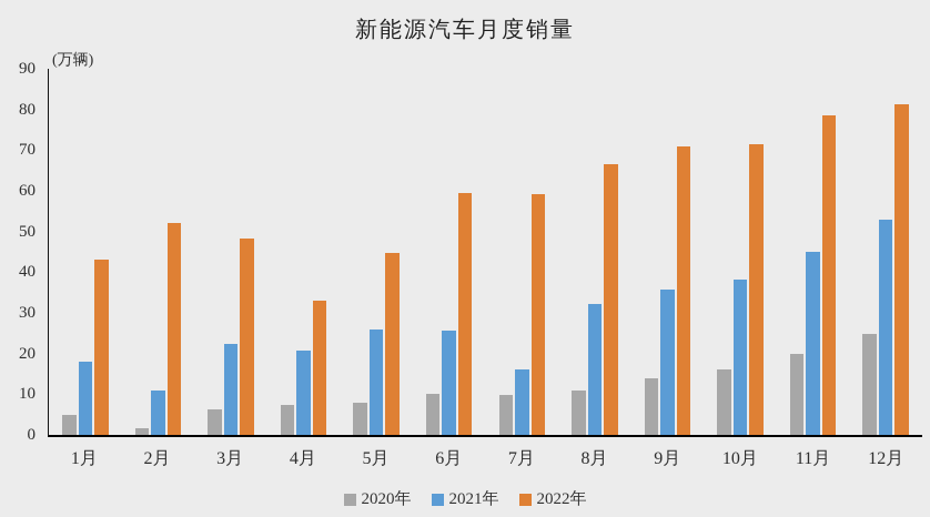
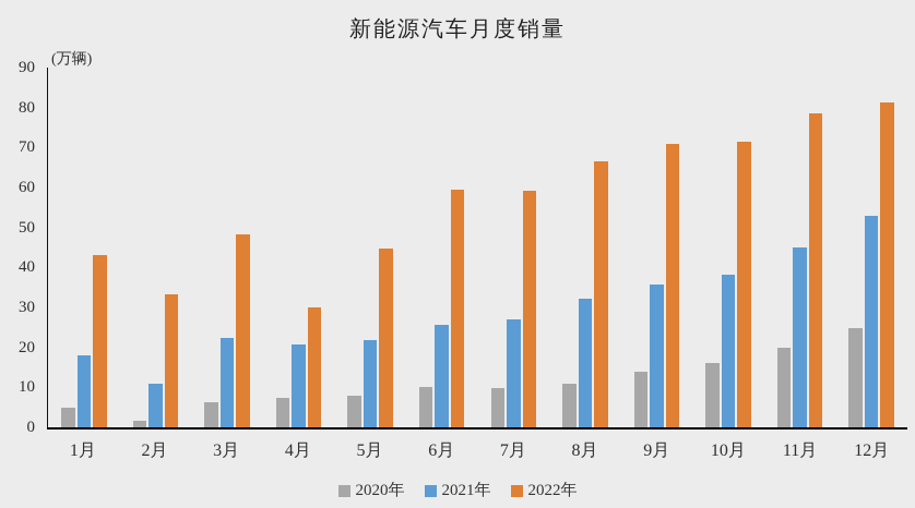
2022年/2月: 52 -> 33
2022年/4月: 33 -> 30
2021年/5月: 26 -> 22
2021年/7月: 16 -> 27
